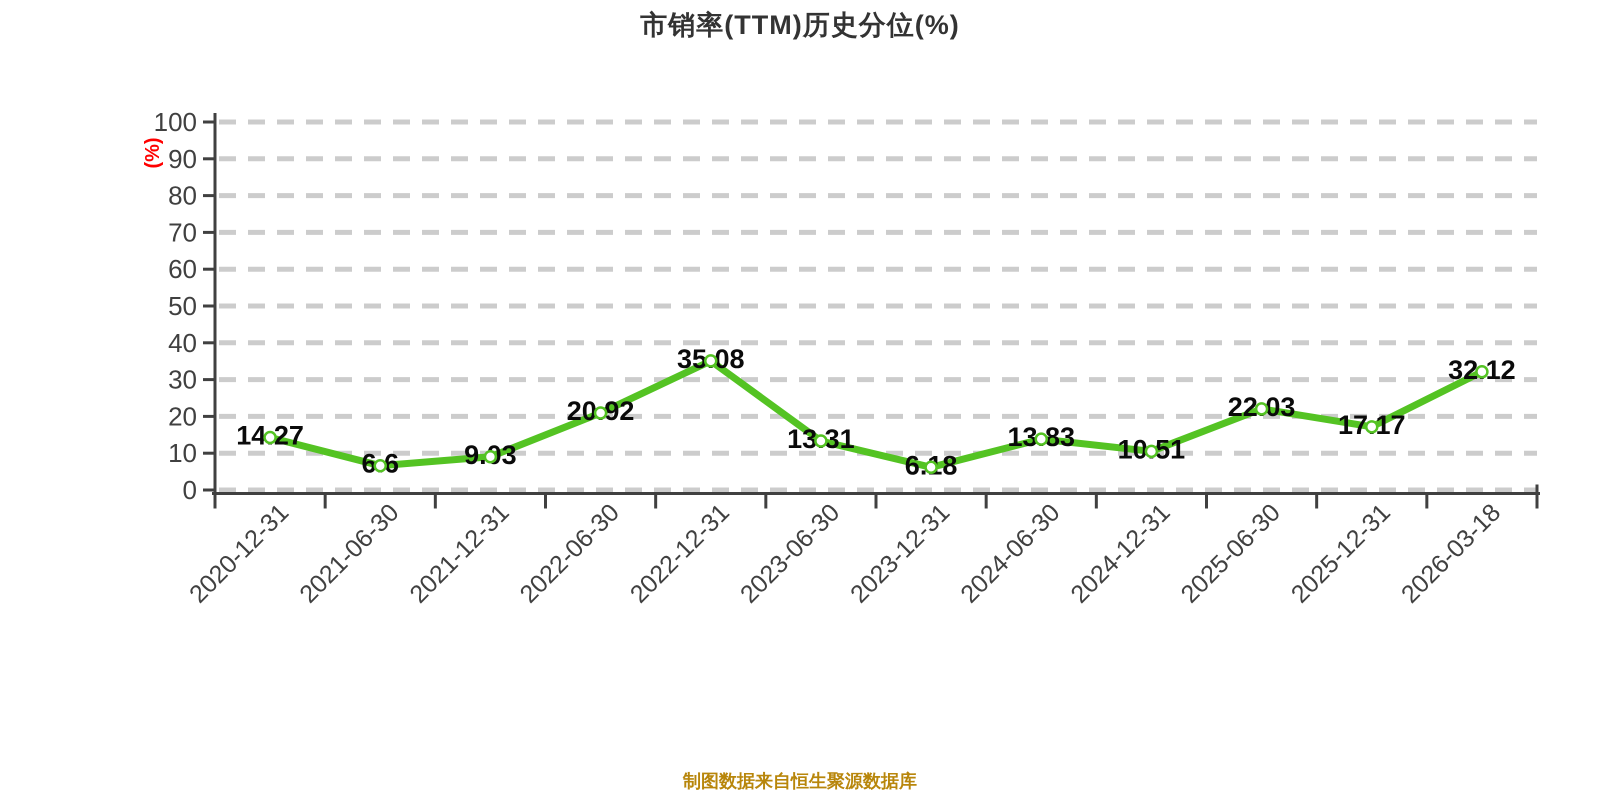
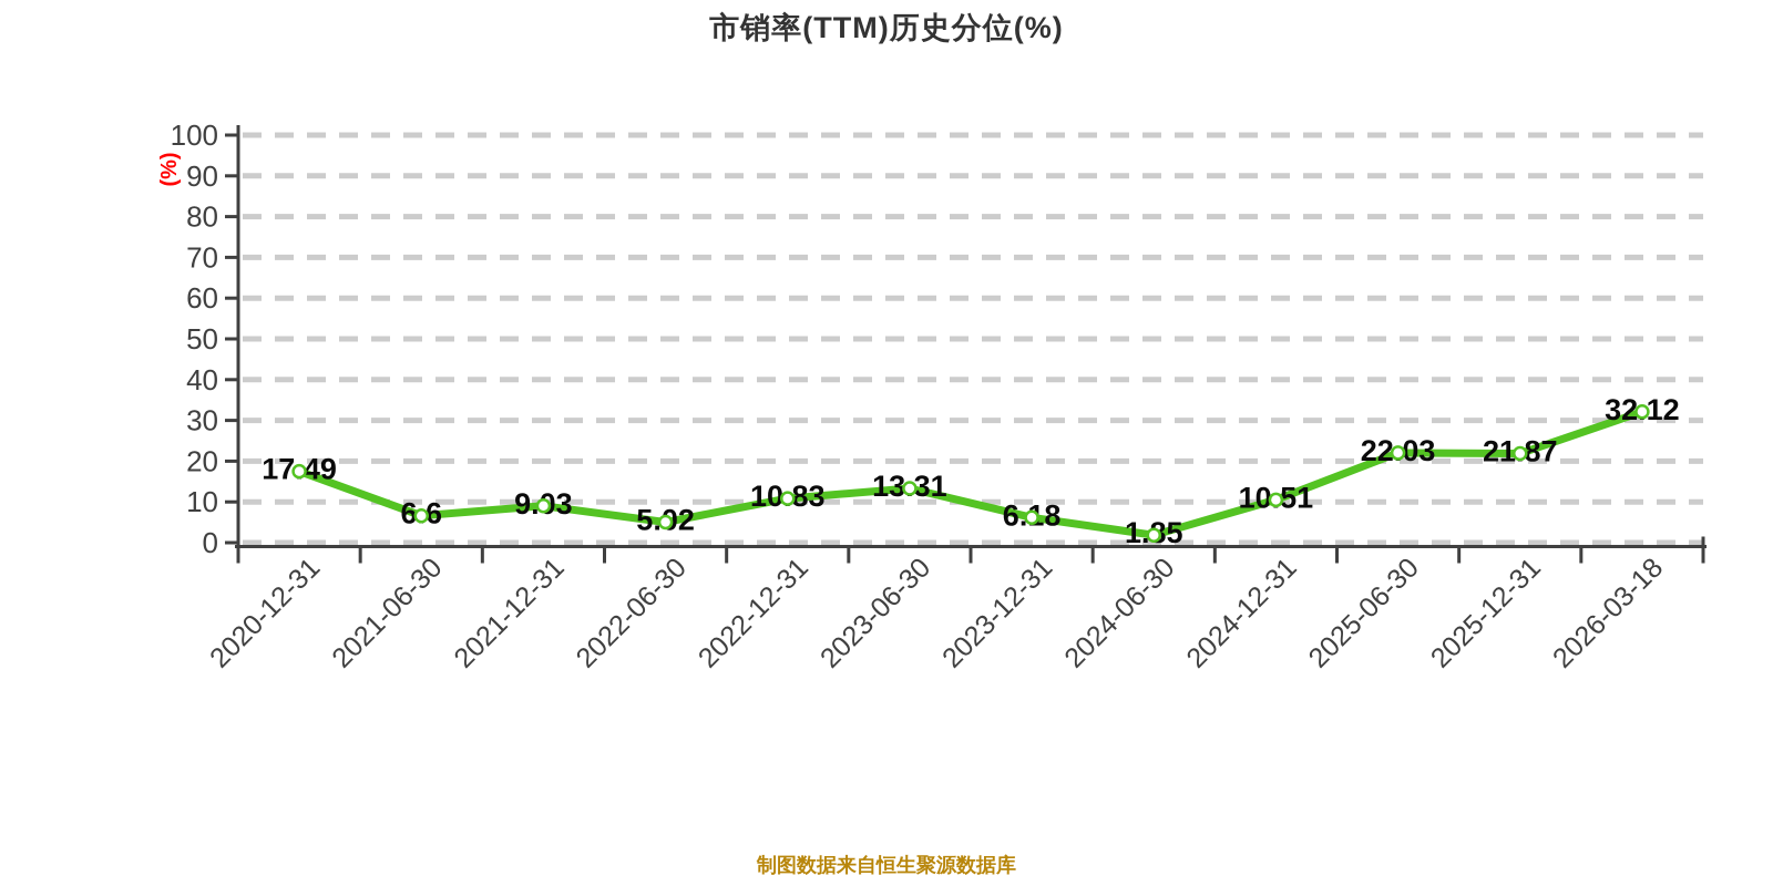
2020-12-31: 14.27 -> 17.49
2022-06-30: 20.92 -> 5.02
2022-12-31: 35.08 -> 10.83
2024-06-30: 13.83 -> 1.85
2025-12-31: 17.17 -> 21.87
